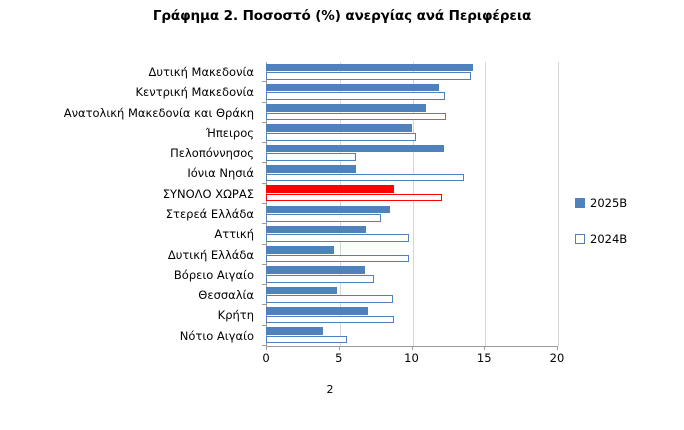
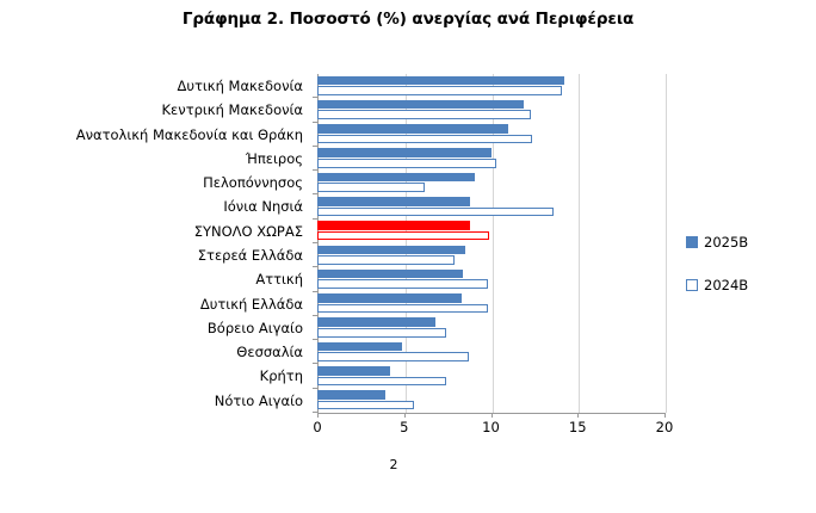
2025Β/Πελοπόννησος: 12.2 -> 9.1
2025Β/Ιόνια Νησιά: 6.2 -> 8.8
2024Β/ΣΥΝΟΛΟ ΧΩΡΑΣ: 12.1 -> 9.9
2025Β/Αττική: 6.9 -> 8.4
2025Β/Δυτική Ελλάδα: 4.7 -> 8.3
2025Β/Κρήτη: 7.0 -> 4.2
2024Β/Κρήτη: 8.8 -> 7.4
